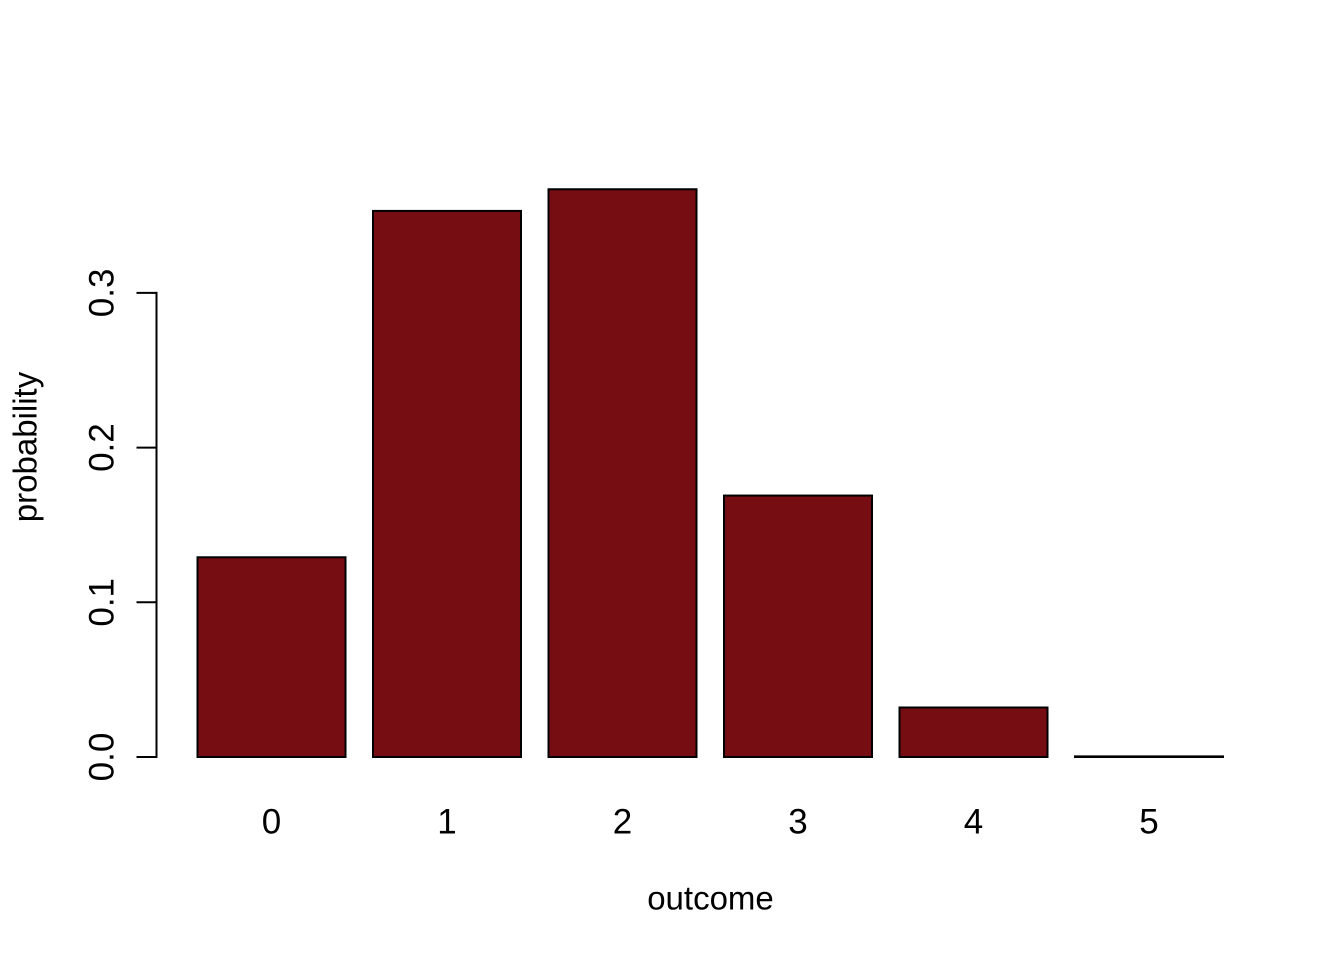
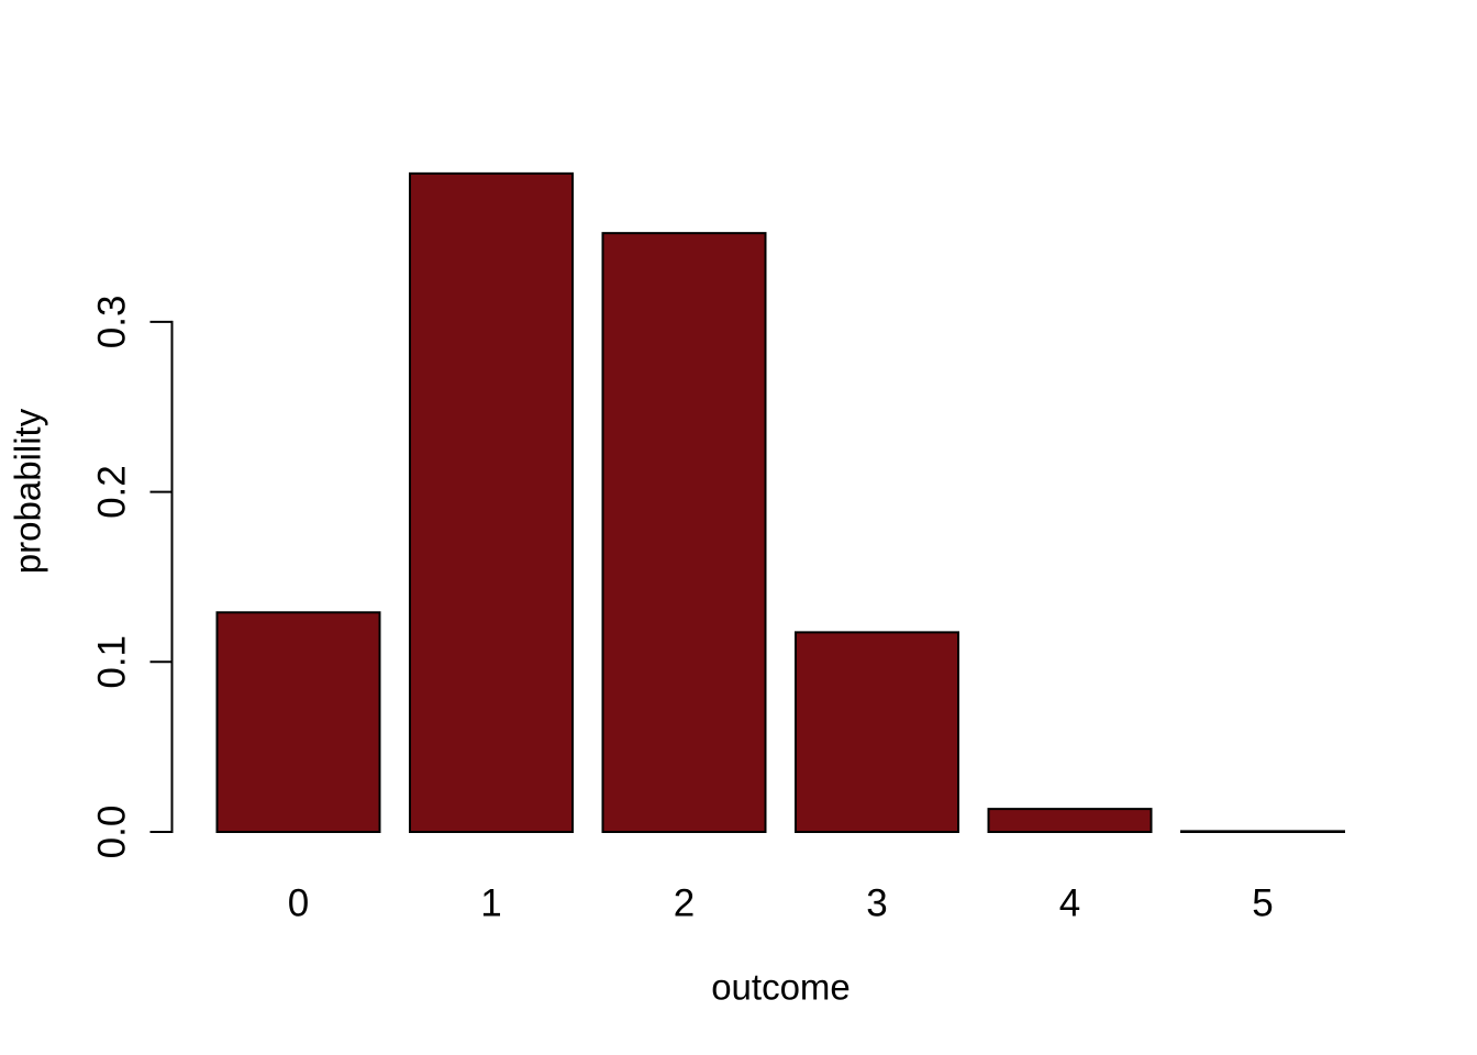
1: 0.353 -> 0.387
2: 0.367 -> 0.352
3: 0.169 -> 0.117
4: 0.032 -> 0.013
